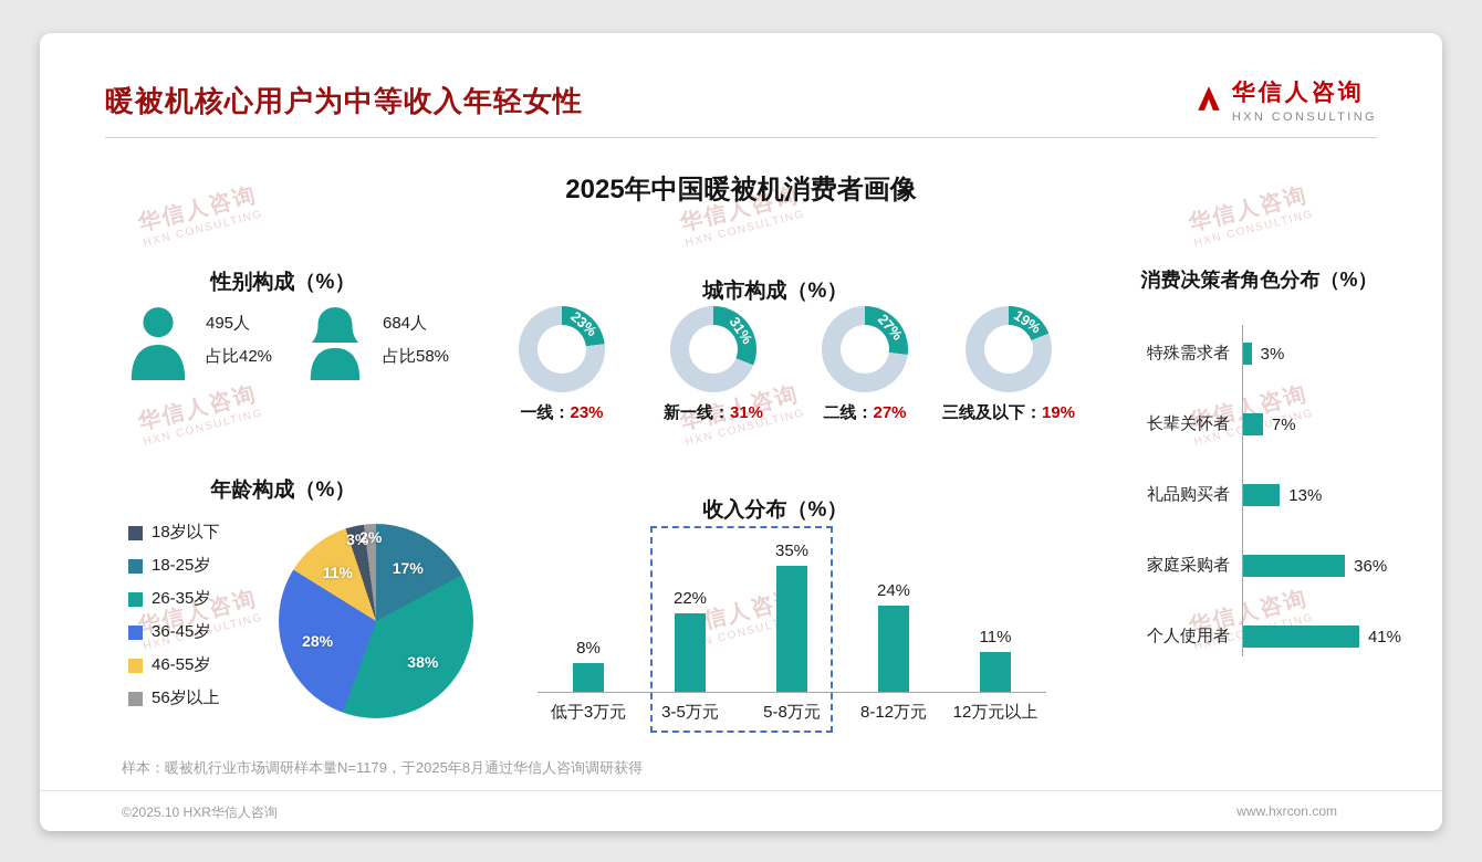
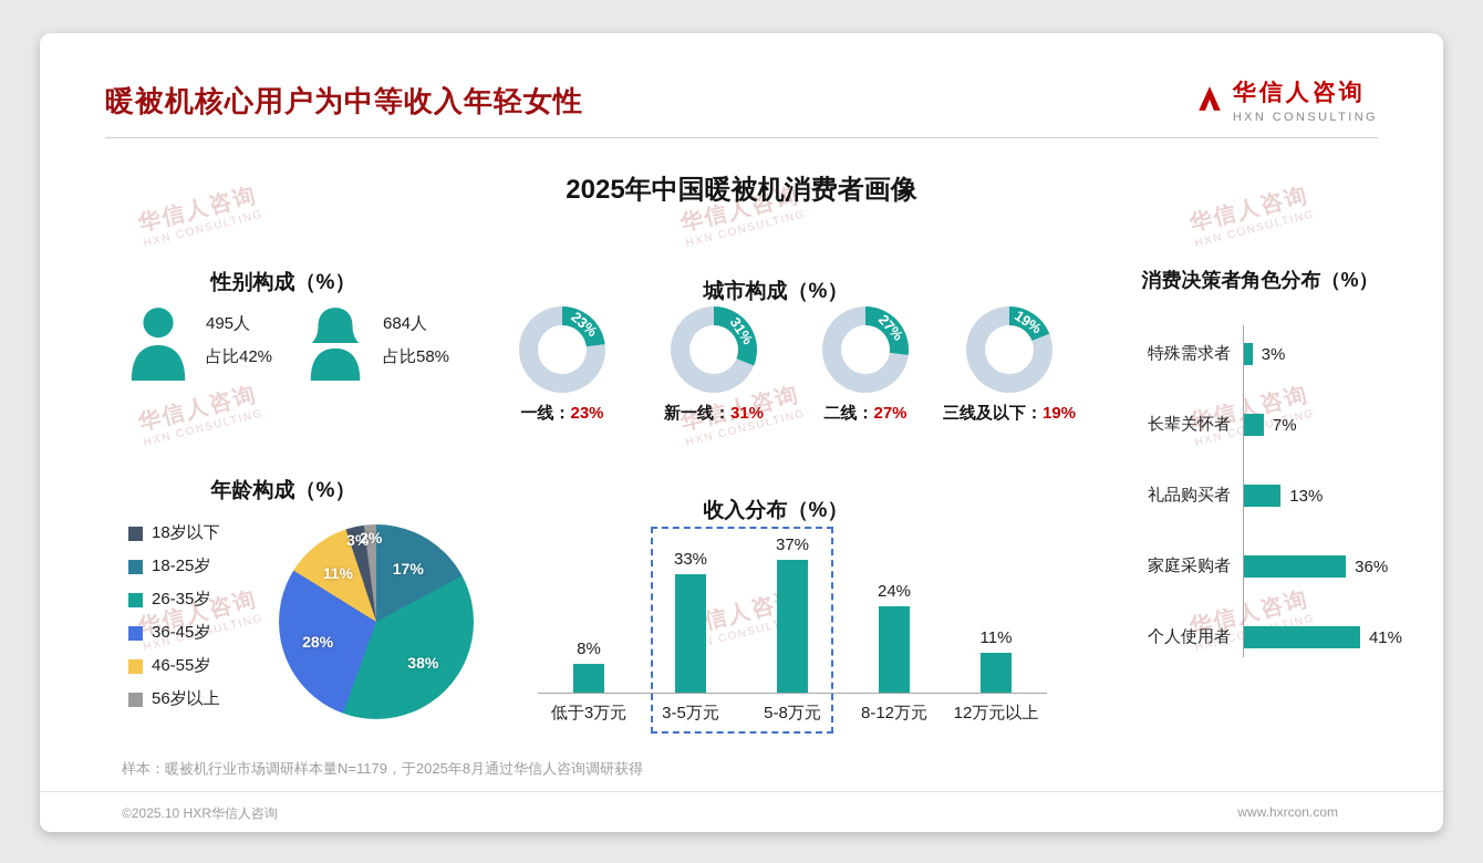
收入分布（%）/3-5万元: 22% -> 33%
收入分布（%）/5-8万元: 35% -> 37%
